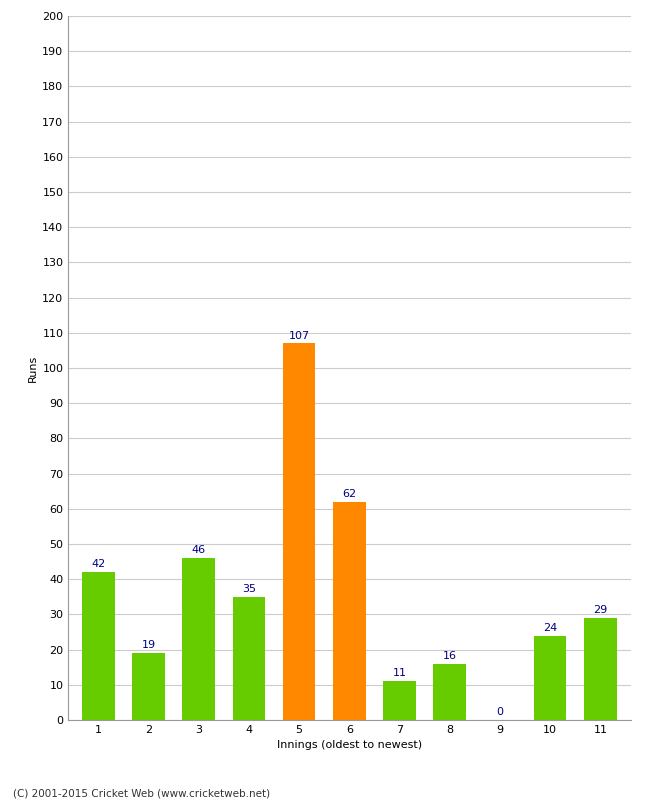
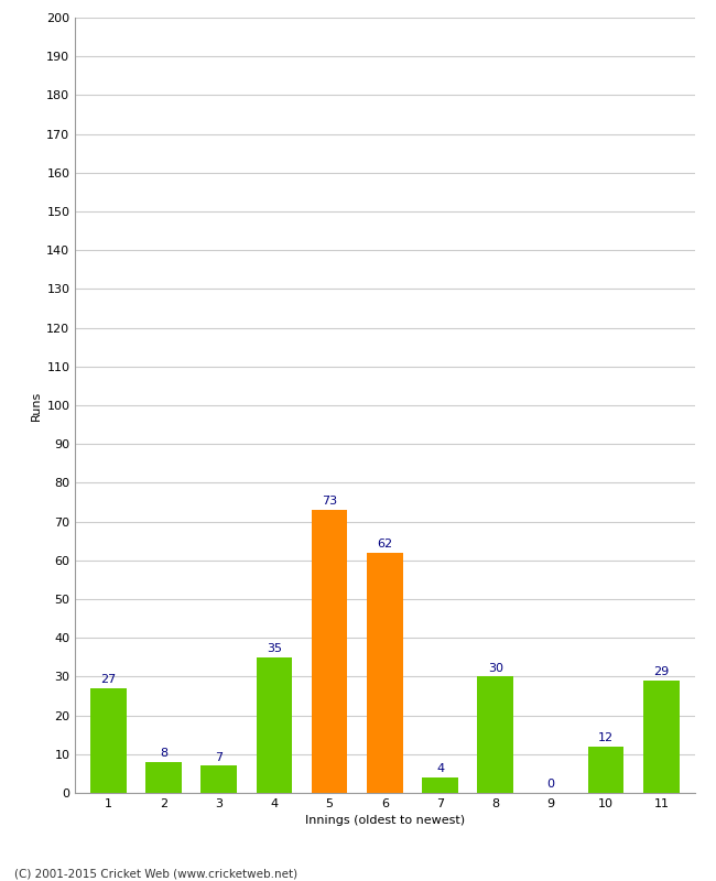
1: 42 -> 27
2: 19 -> 8
3: 46 -> 7
5: 107 -> 73
7: 11 -> 4
8: 16 -> 30
10: 24 -> 12
